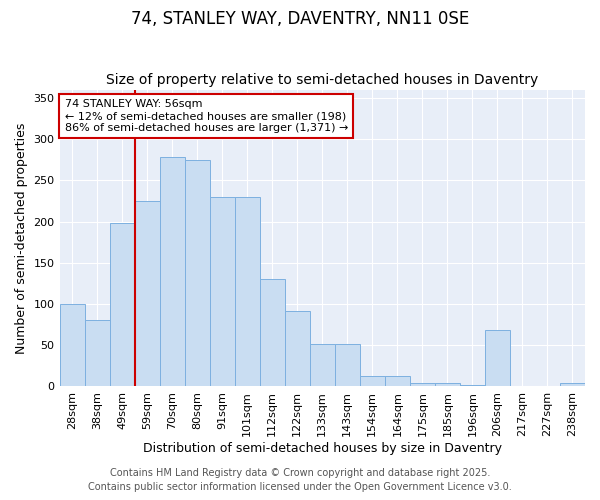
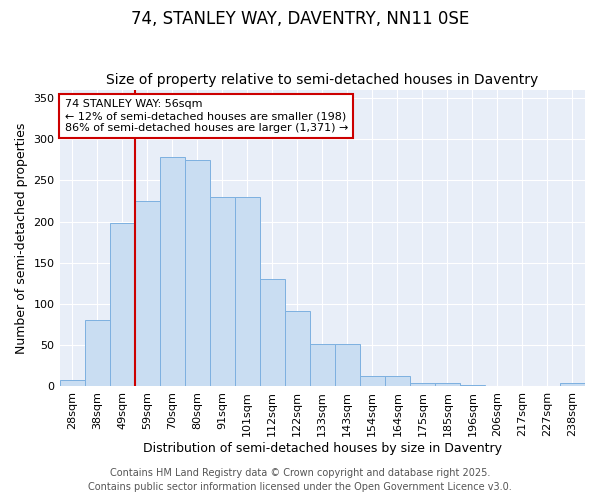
28sqm: 100 -> 8
206sqm: 68 -> 1
